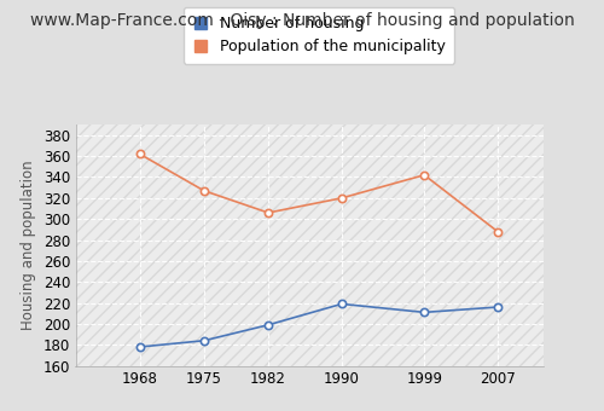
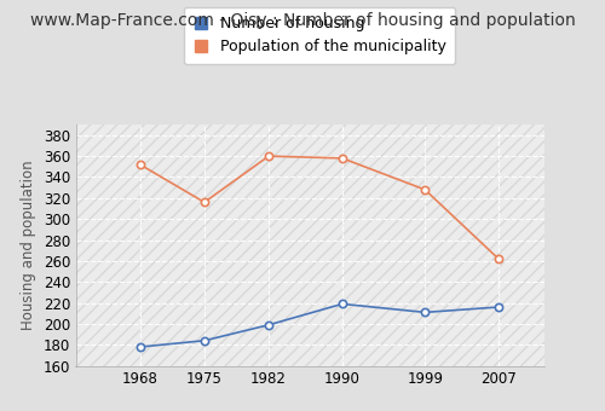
Population of the municipality/1968: 362 -> 352
Population of the municipality/1975: 327 -> 316
Population of the municipality/1982: 306 -> 360
Population of the municipality/1990: 320 -> 358
Population of the municipality/1999: 342 -> 328
Population of the municipality/2007: 288 -> 262
